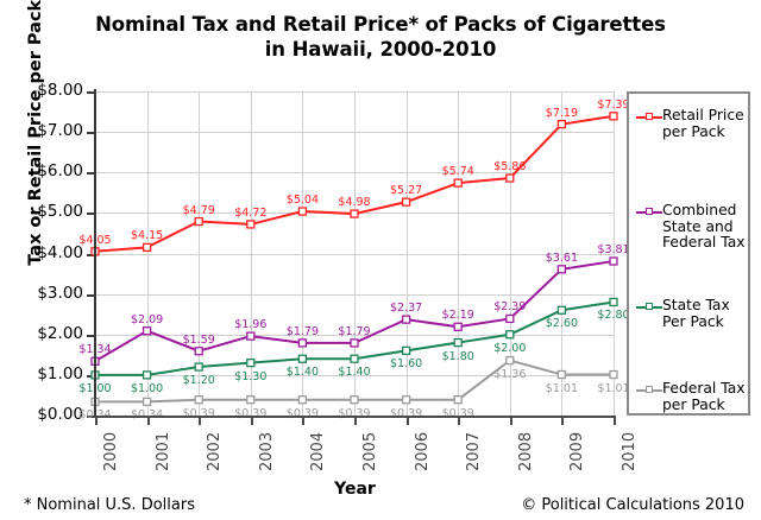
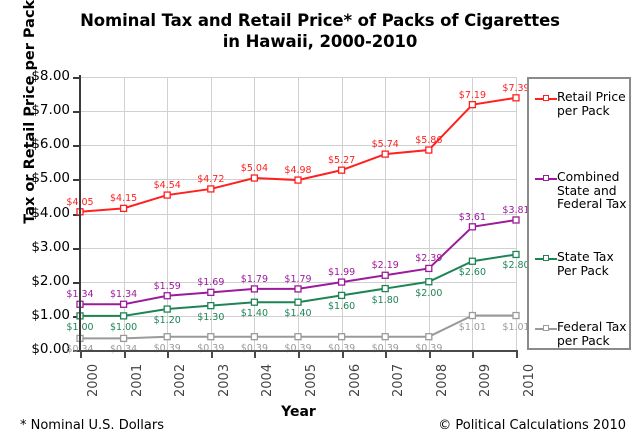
Combined State and Federal Tax/2001: $2.09 -> $1.34
Retail Price per Pack/2002: $4.79 -> $4.54
Combined State and Federal Tax/2003: $1.96 -> $1.69
Combined State and Federal Tax/2006: $2.37 -> $1.99
Federal Tax per Pack/2008: $1.36 -> $0.39
